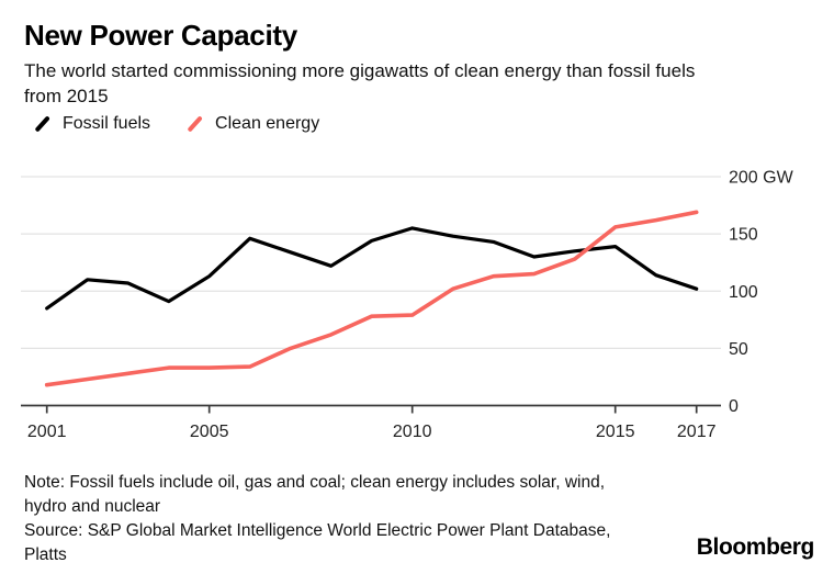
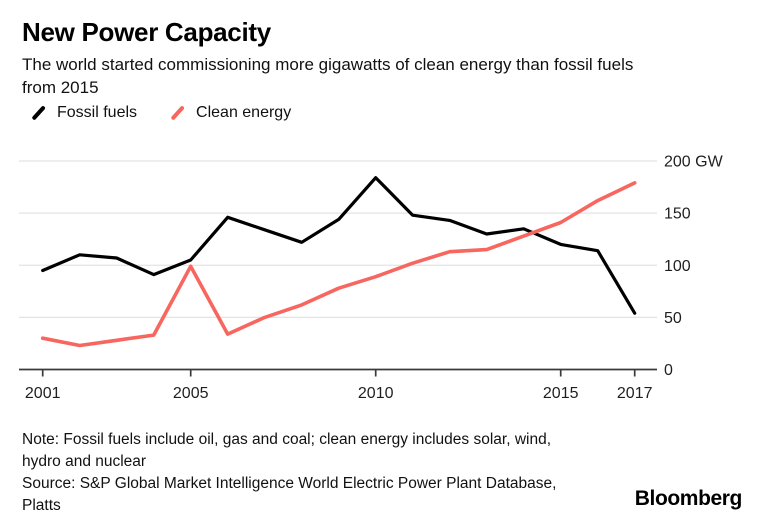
Fossil fuels/2001: 85 -> 95
Clean energy/2001: 18 -> 30
Fossil fuels/2005: 113 -> 105
Clean energy/2005: 33 -> 99
Fossil fuels/2010: 155 -> 184
Clean energy/2010: 79 -> 89
Fossil fuels/2015: 139 -> 120
Clean energy/2015: 156 -> 141
Fossil fuels/2017: 102 -> 54
Clean energy/2017: 169 -> 179
